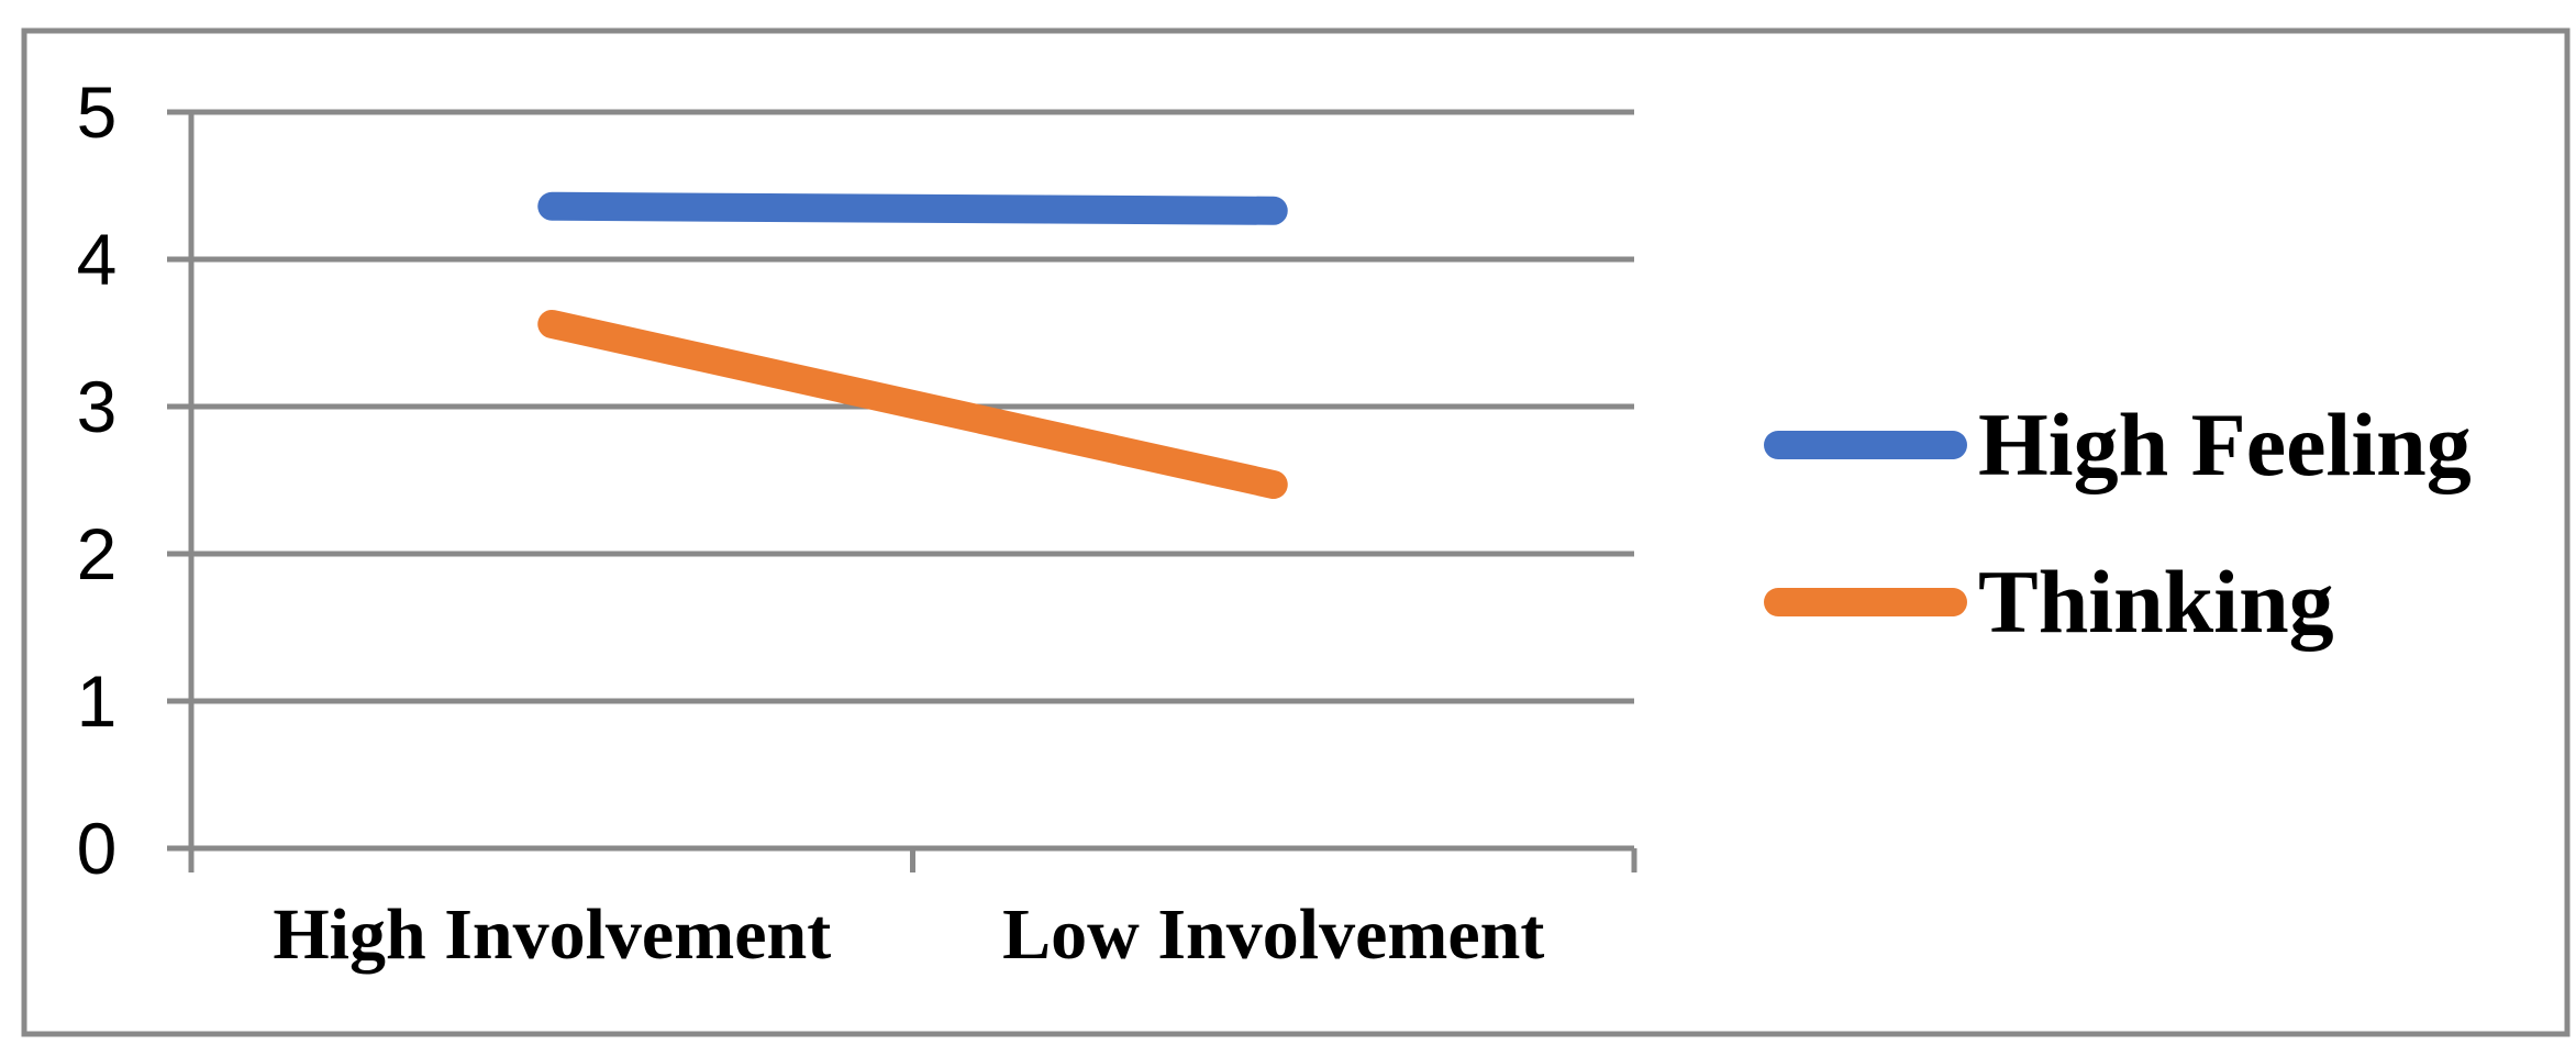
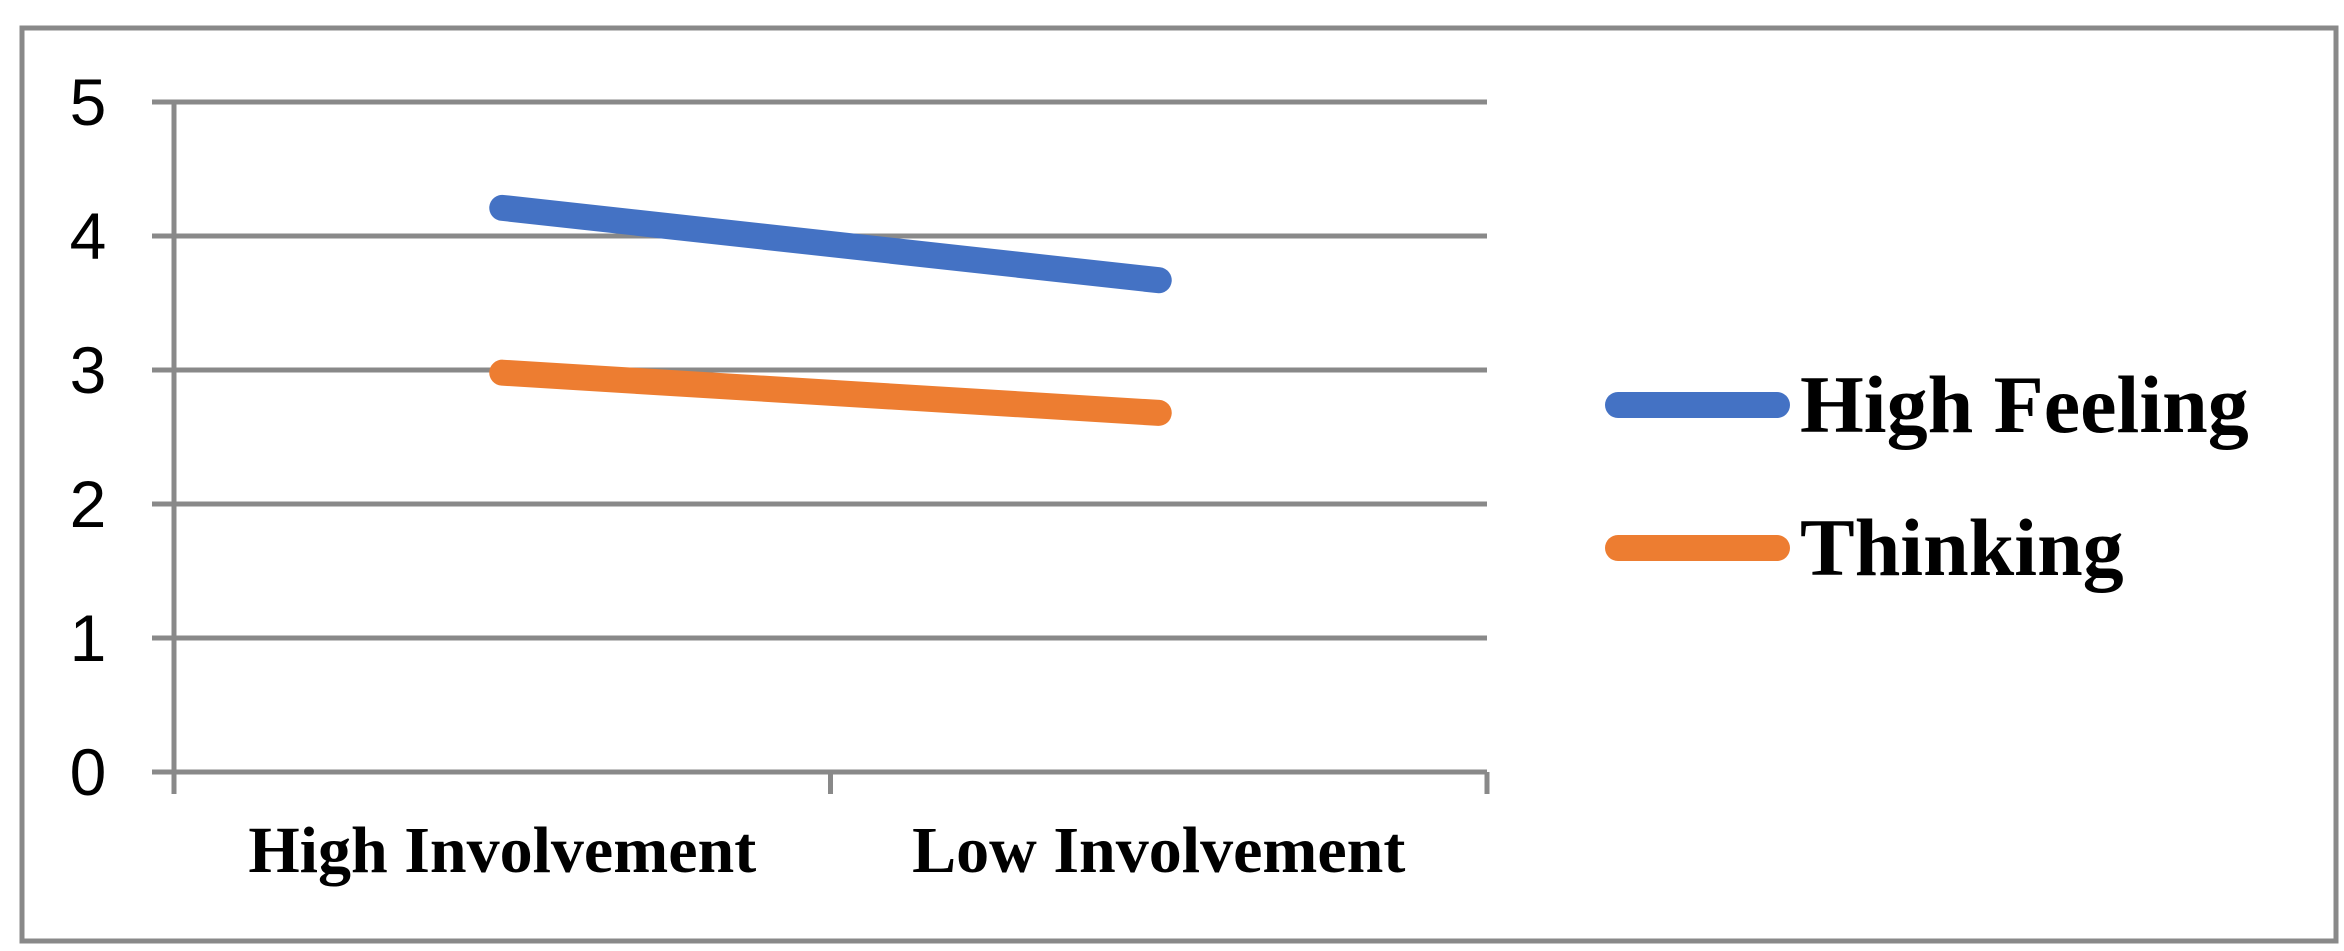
High Feeling/High Involvement: 4.36 -> 4.21
Thinking/High Involvement: 3.56 -> 2.98
High Feeling/Low Involvement: 4.33 -> 3.67
Thinking/Low Involvement: 2.47 -> 2.68
